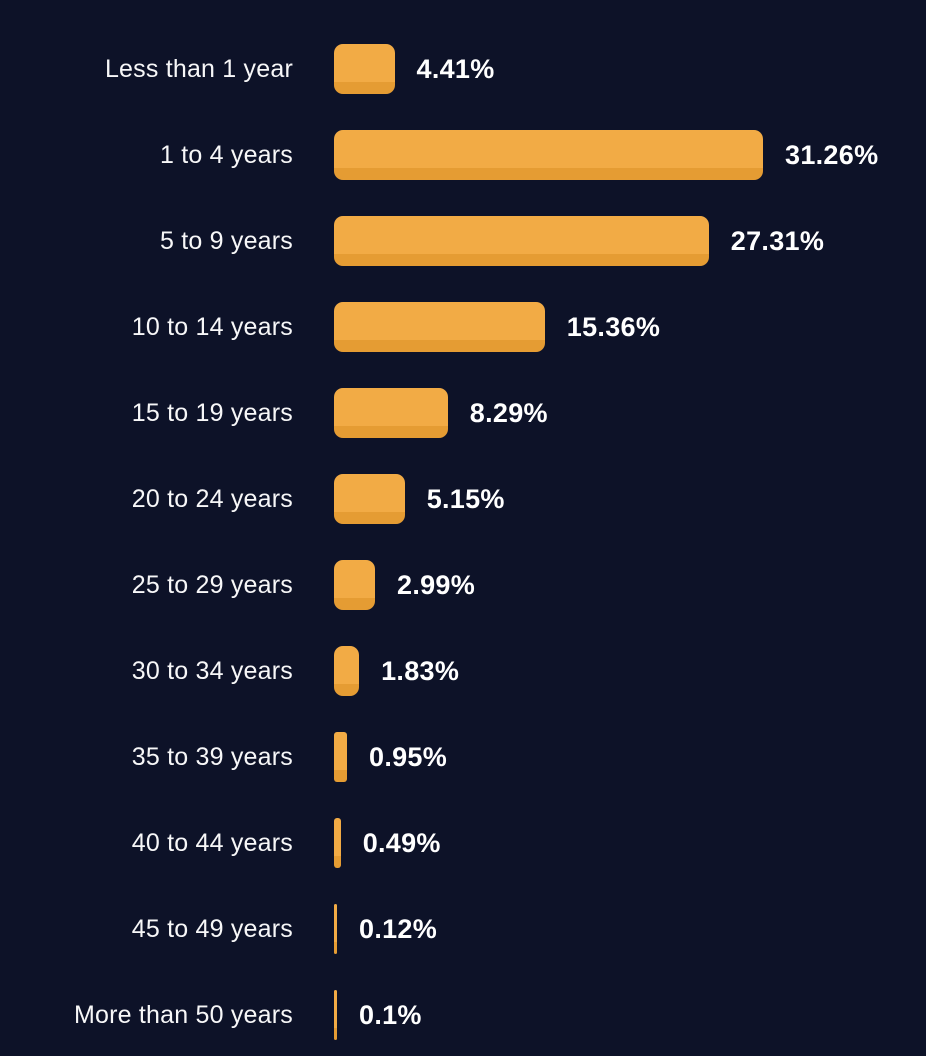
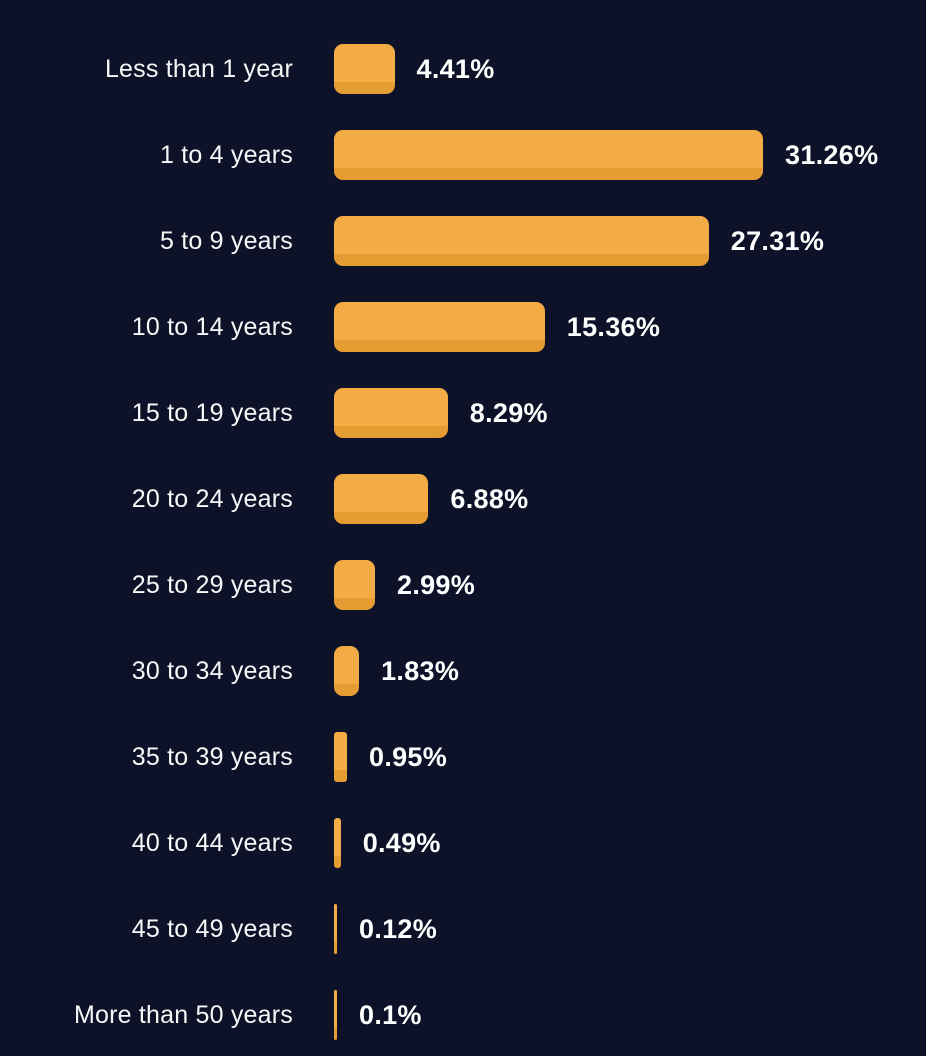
20 to 24 years: 5.15% -> 6.88%
